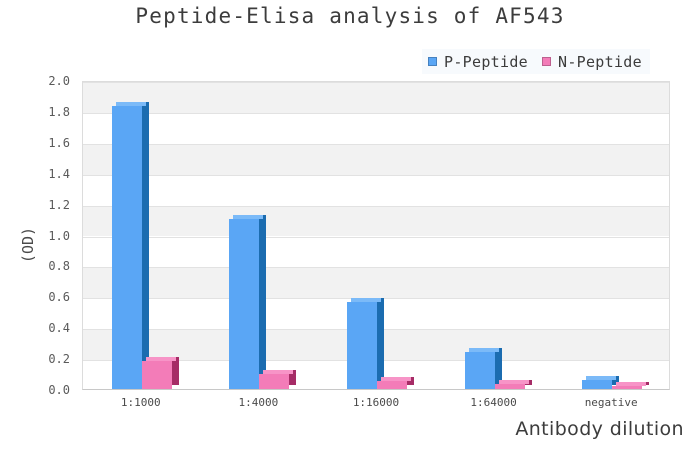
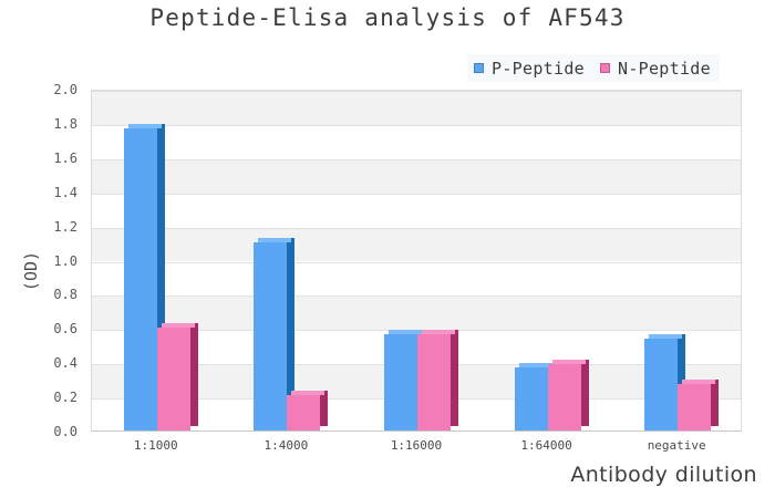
P-Peptide/1:1000: 1.83 -> 1.77
N-Peptide/1:1000: 0.18 -> 0.60
N-Peptide/1:4000: 0.10 -> 0.21
N-Peptide/1:16000: 0.05 -> 0.56
P-Peptide/1:64000: 0.24 -> 0.37
N-Peptide/1:64000: 0.03 -> 0.39
P-Peptide/negative: 0.06 -> 0.54
N-Peptide/negative: 0.02 -> 0.27
